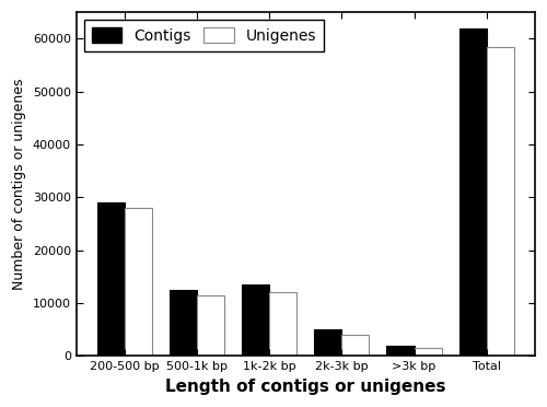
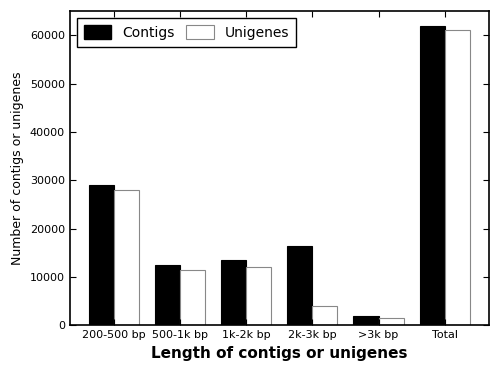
Contigs/2k-3k bp: 5000 -> 16500
Unigenes/Total: 58500 -> 61000
